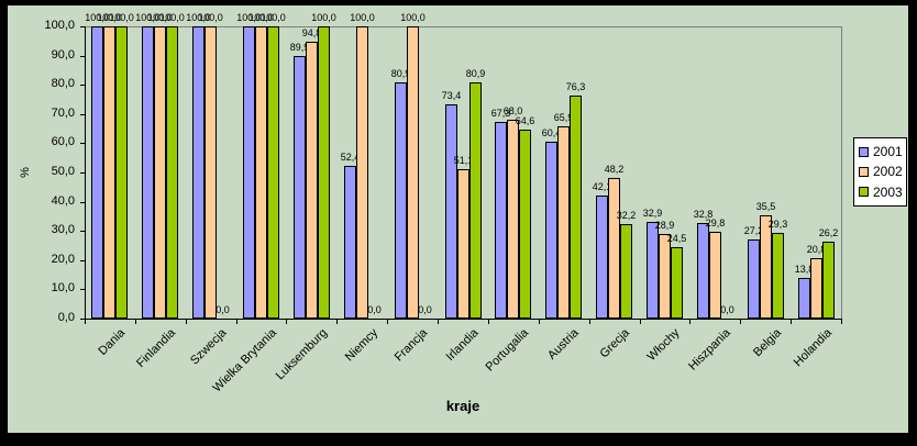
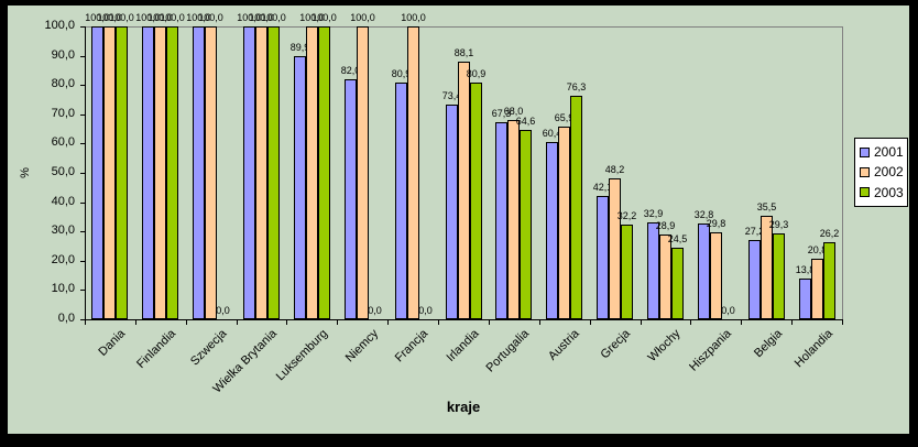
2002/Luksemburg: 94,8 -> 100,0
2001/Niemcy: 52,4 -> 82,0
2002/Irlandia: 51,1 -> 88,1
